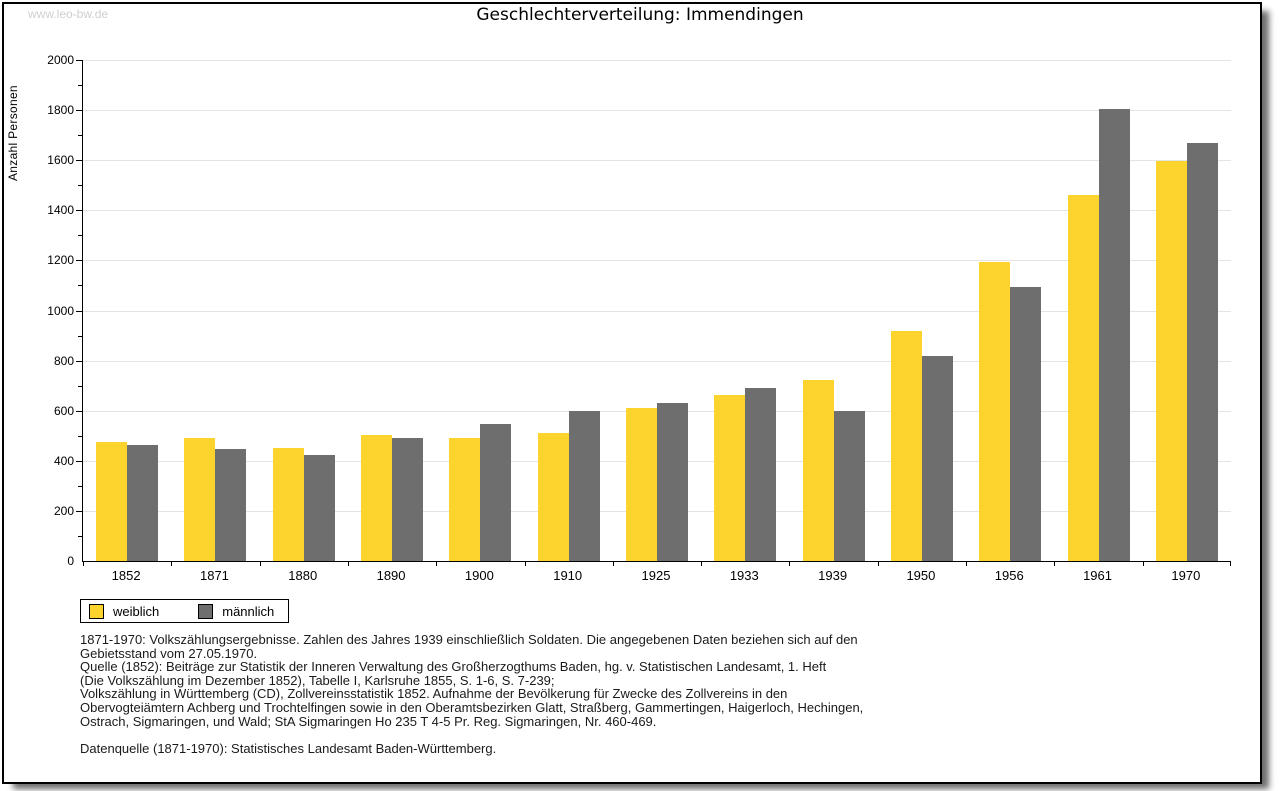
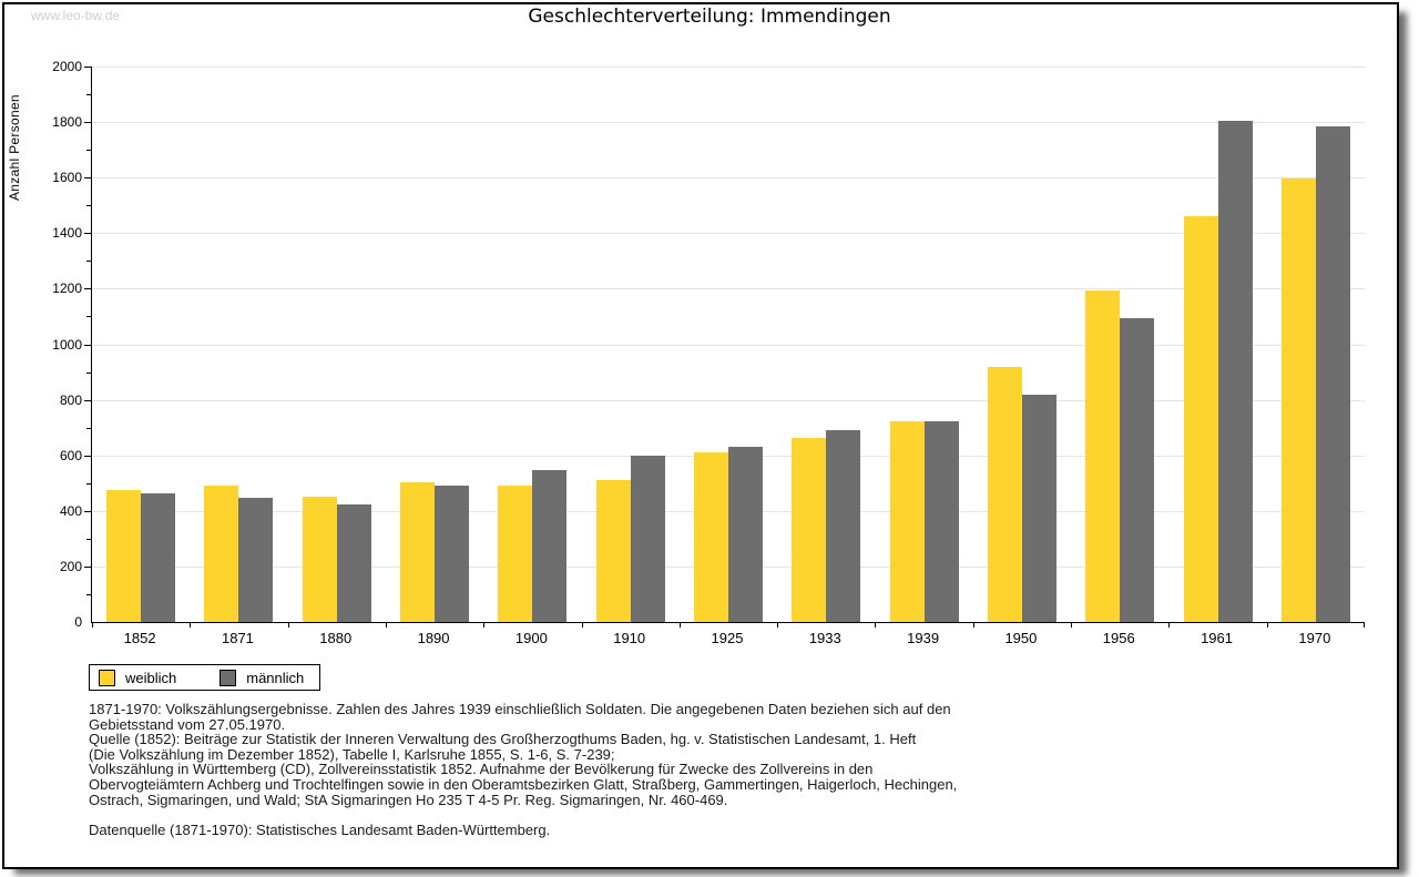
männlich/1939: 600 -> 720
männlich/1970: 1670 -> 1780
